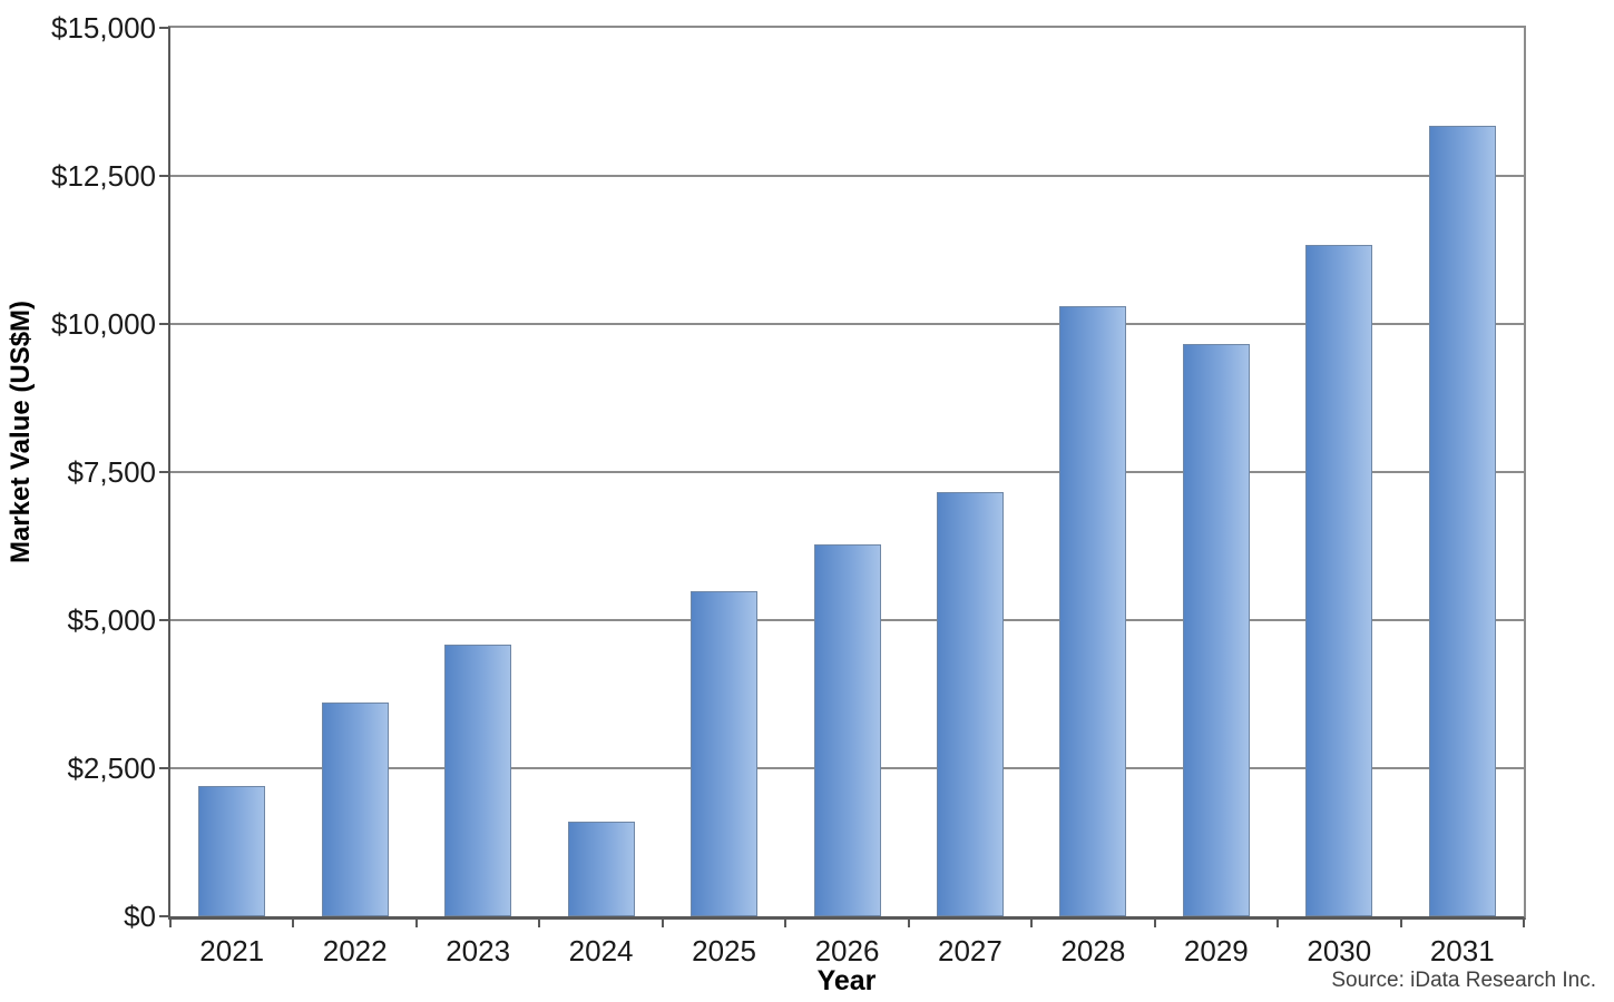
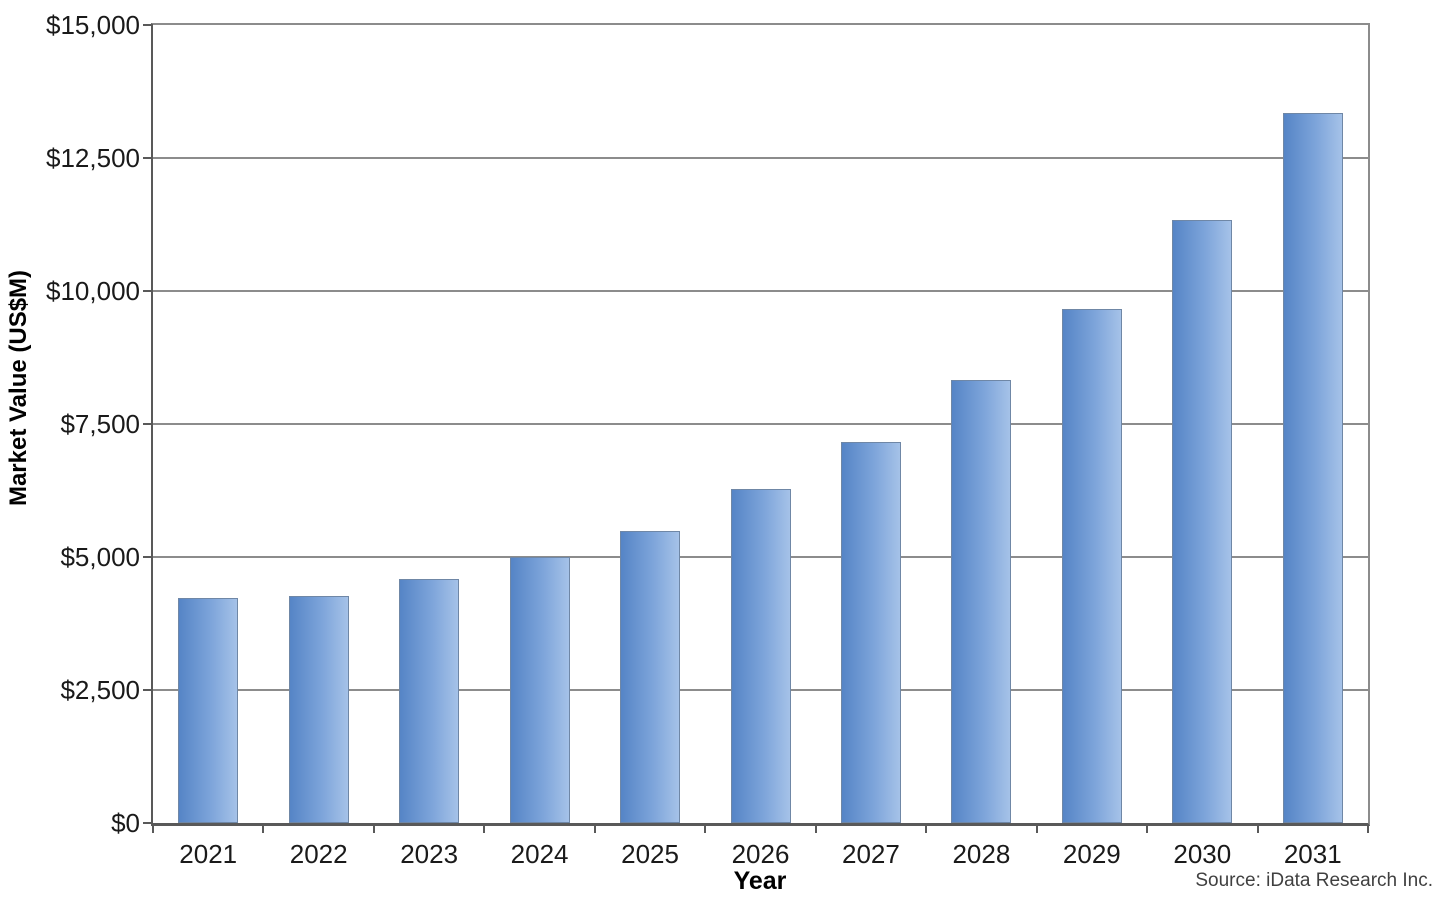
2021: $2200 -> $4200
2022: $3600 -> $4300
2024: $1600 -> $5000
2028: $10300 -> $8300
